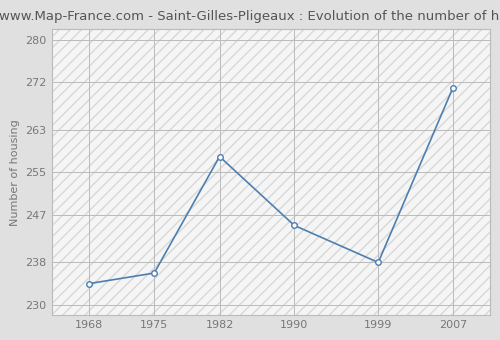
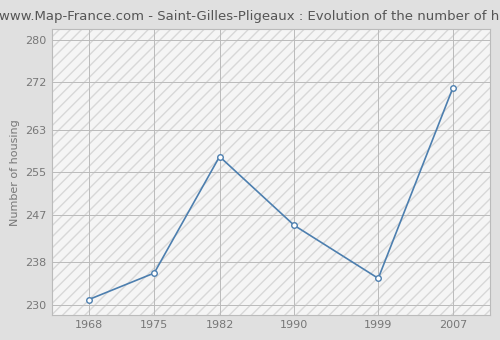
1968: 234 -> 231
1999: 238 -> 235
